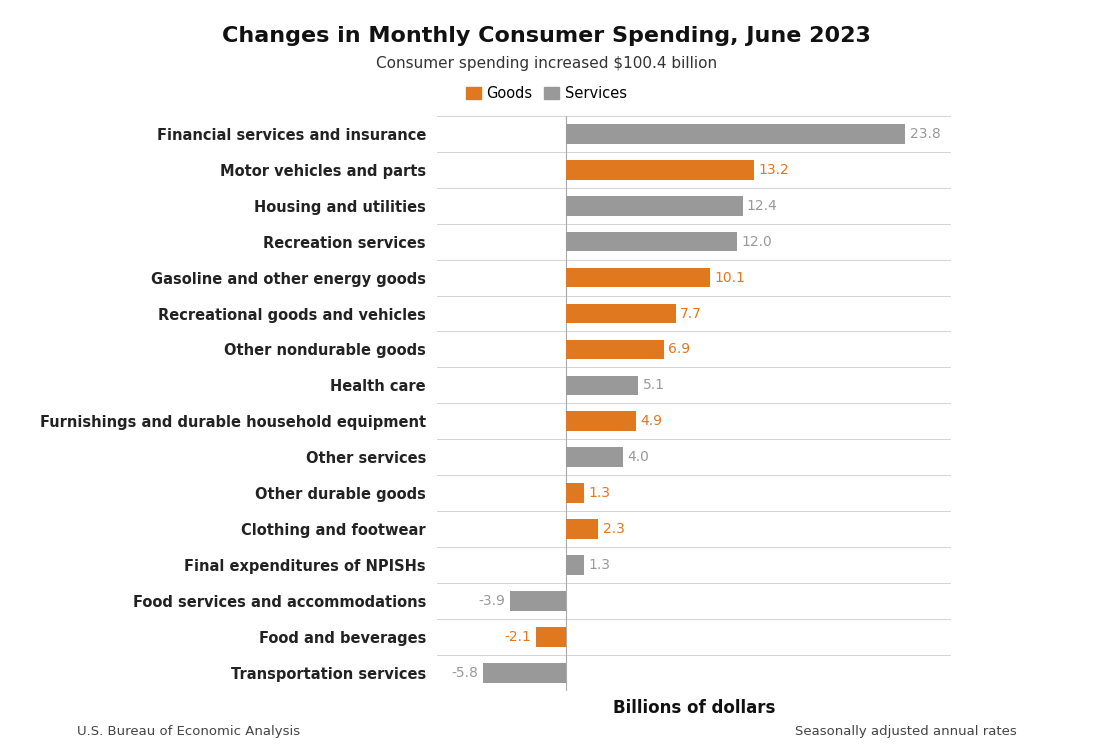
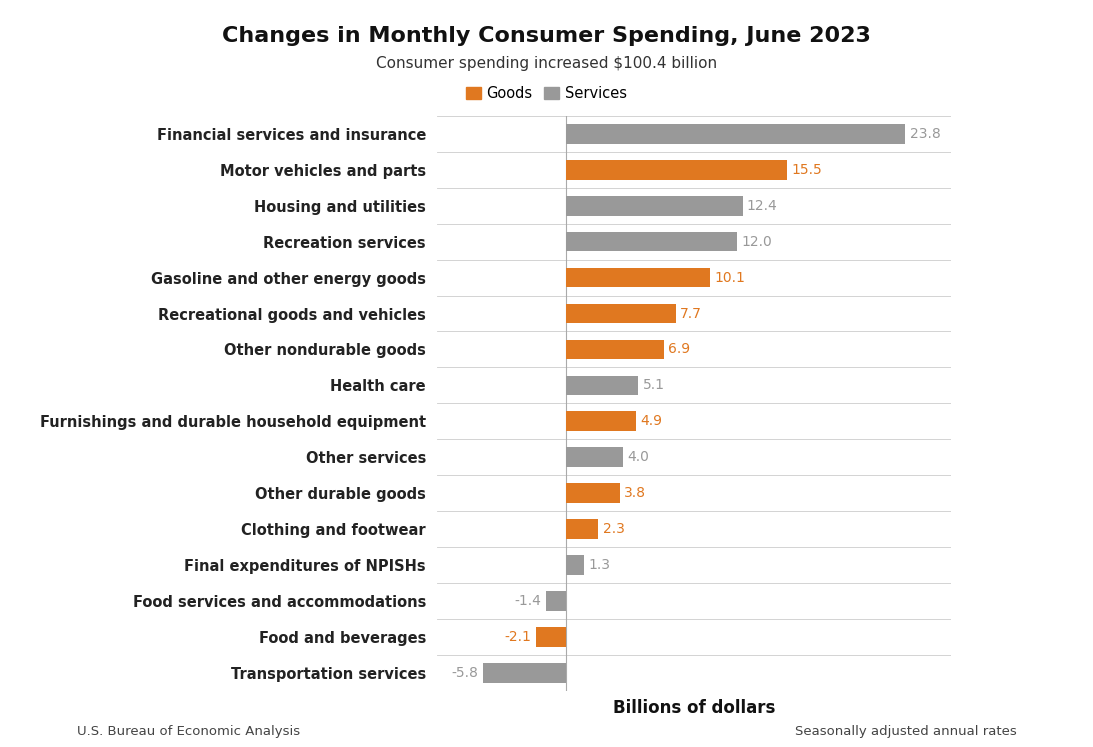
Motor vehicles and parts: 13.2 -> 15.5
Other durable goods: 1.3 -> 3.8
Food services and accommodations: -3.9 -> -1.4
